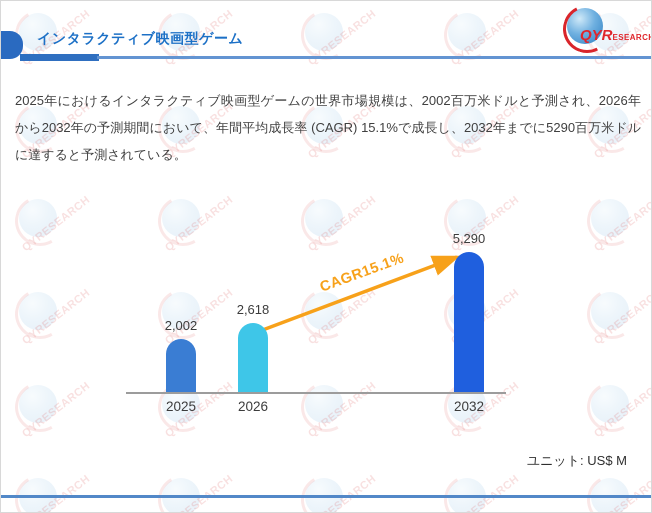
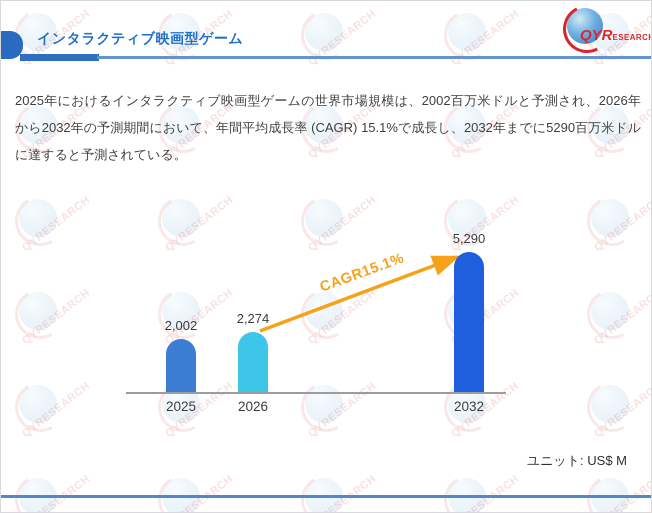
2026: 2,618 -> 2,274
